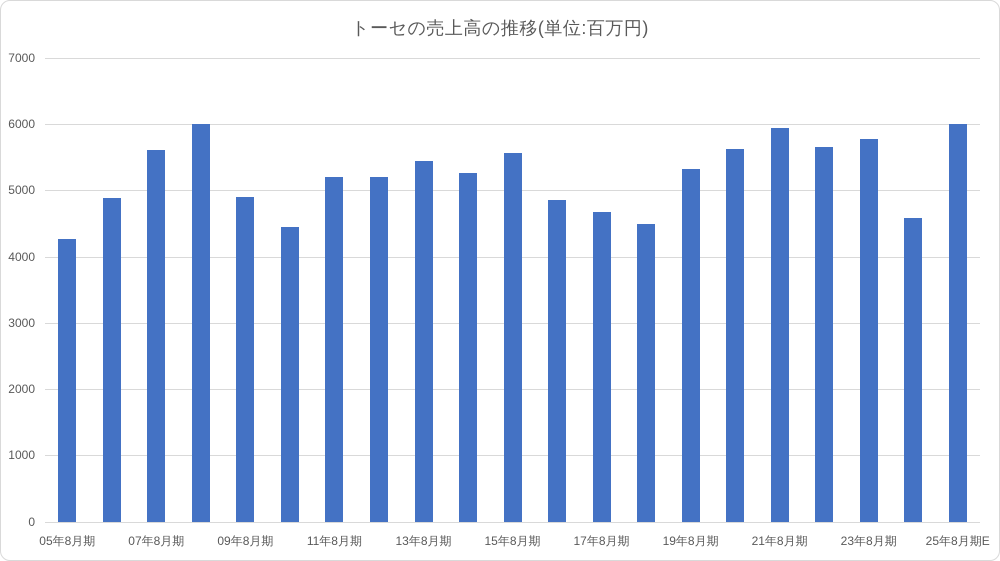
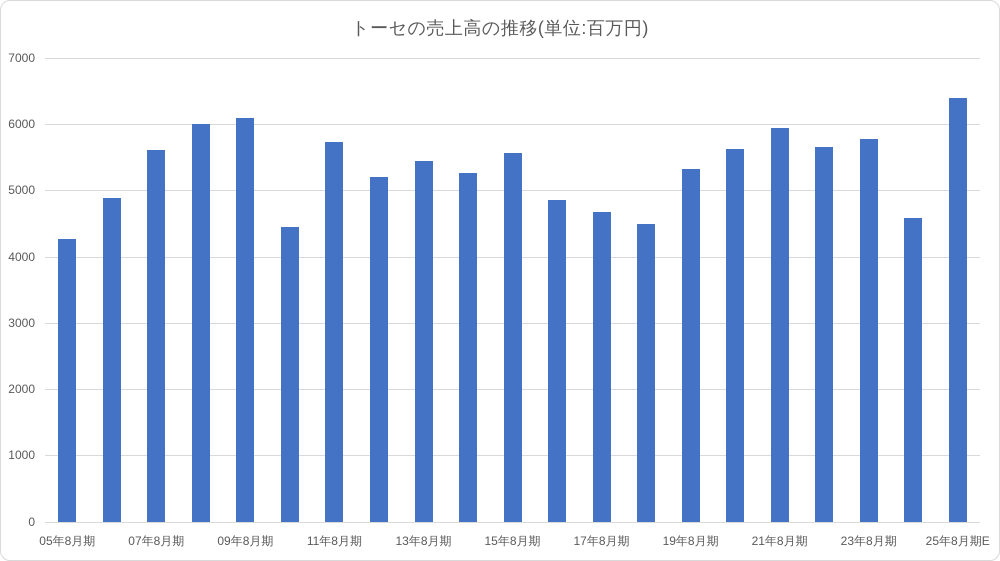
09年8月期: 4900 -> 6100
11年8月期: 5200 -> 5700
25年8月期E: 6000 -> 6400
